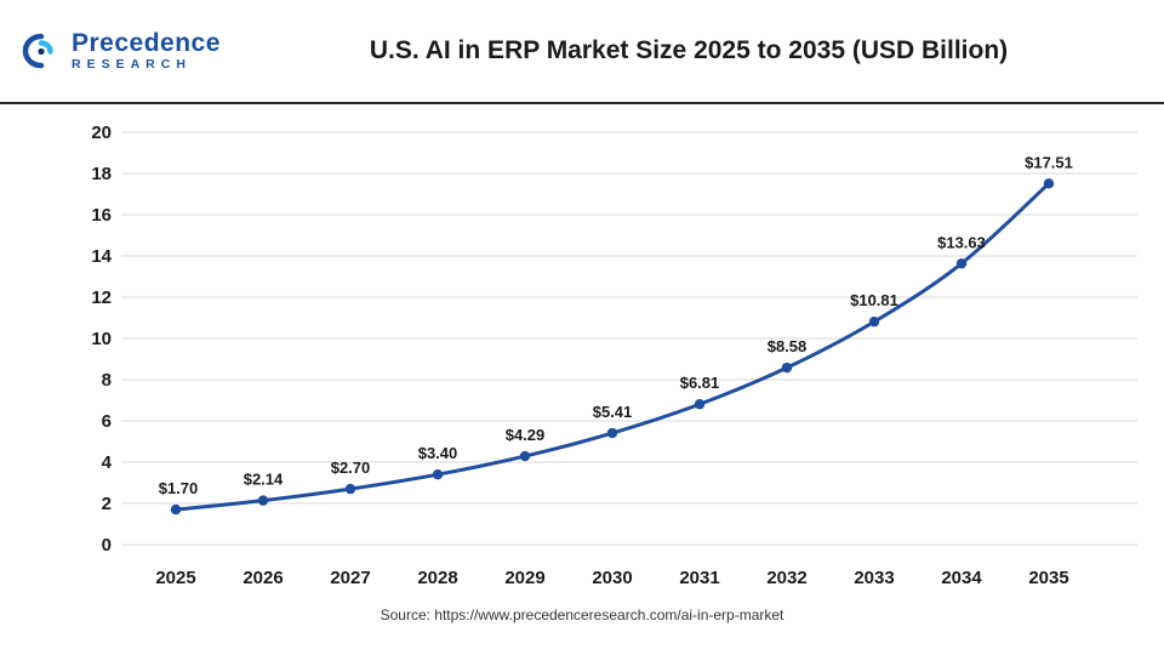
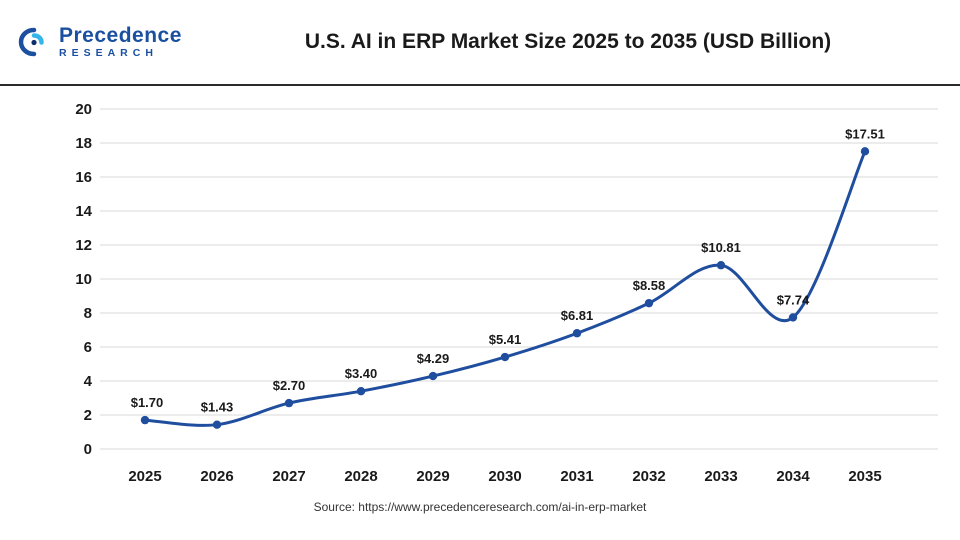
2026: $2.14 -> $1.43
2034: $13.63 -> $7.74
